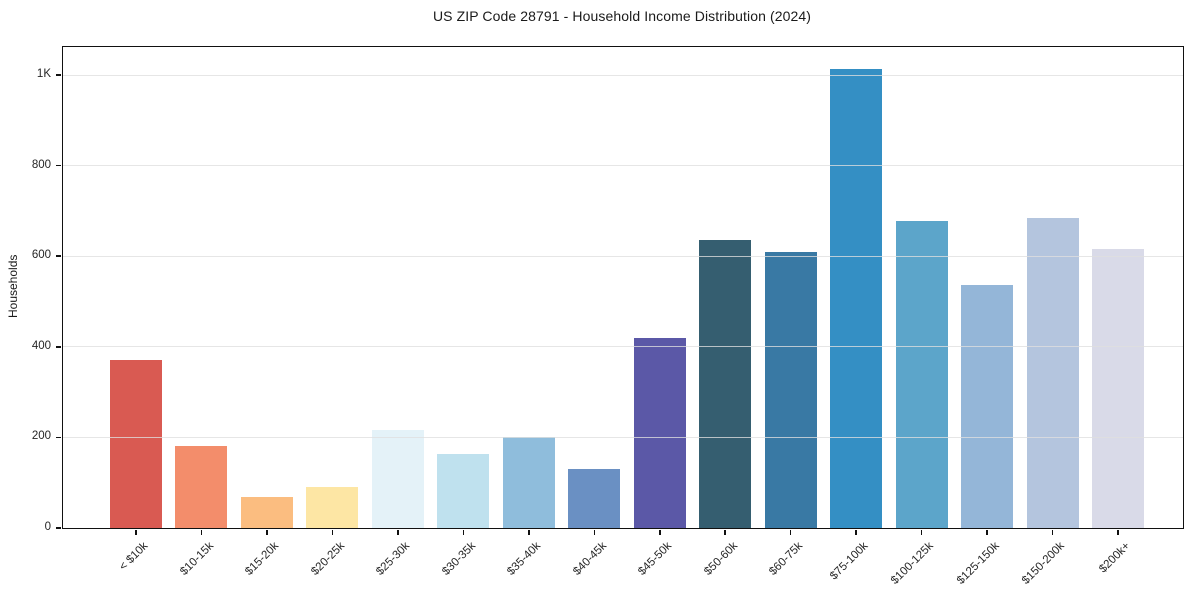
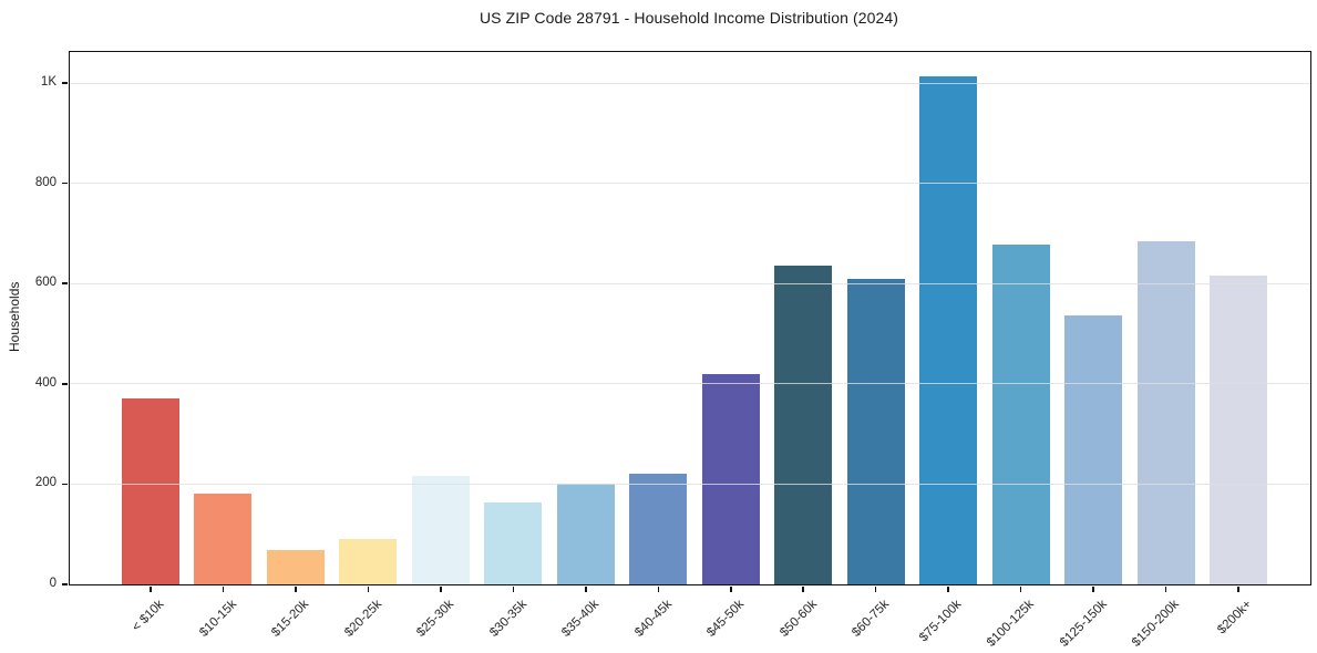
$40-45k: 130 -> 220
